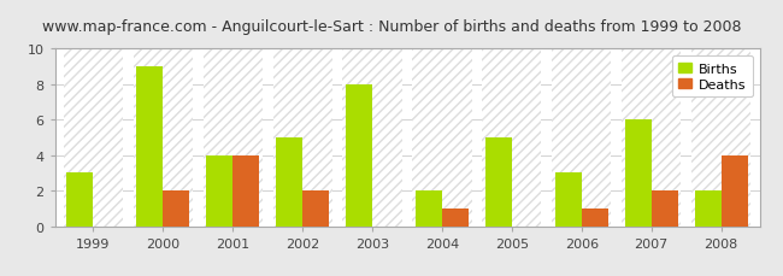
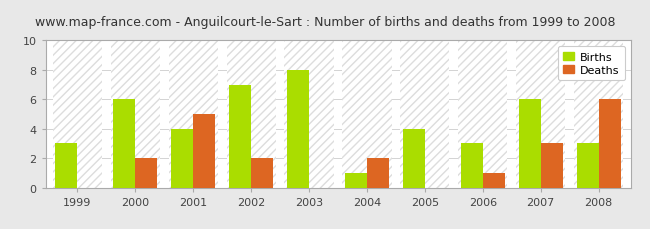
Births/2000: 9 -> 6
Deaths/2001: 4 -> 5
Births/2002: 5 -> 7
Births/2004: 2 -> 1
Deaths/2004: 1 -> 2
Births/2005: 5 -> 4
Deaths/2007: 2 -> 3
Births/2008: 2 -> 3
Deaths/2008: 4 -> 6
